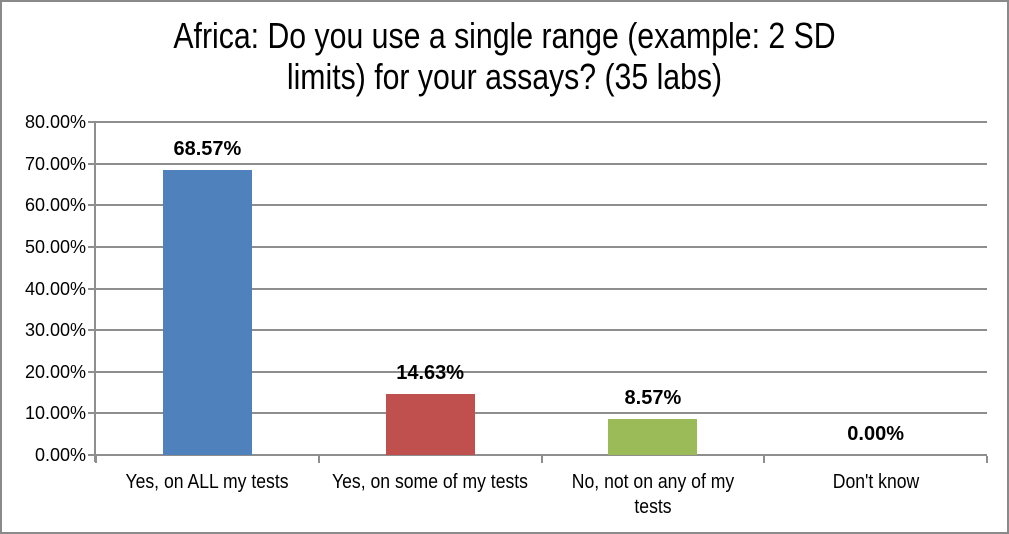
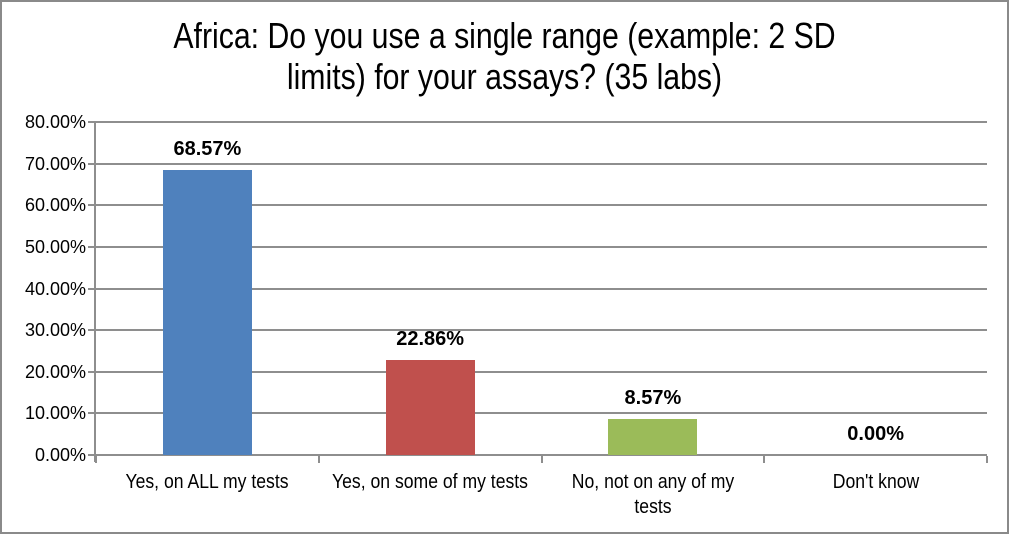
Yes, on some of my tests: 14.63% -> 22.86%
